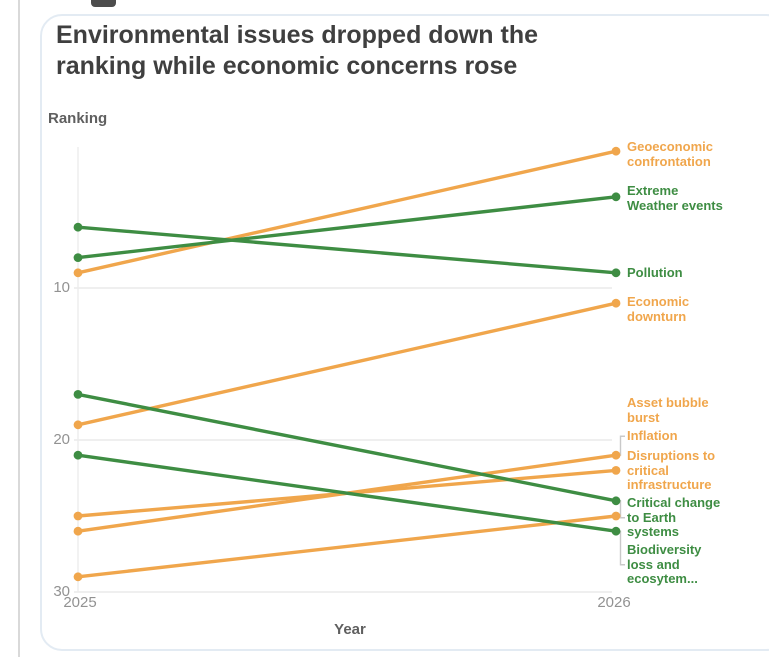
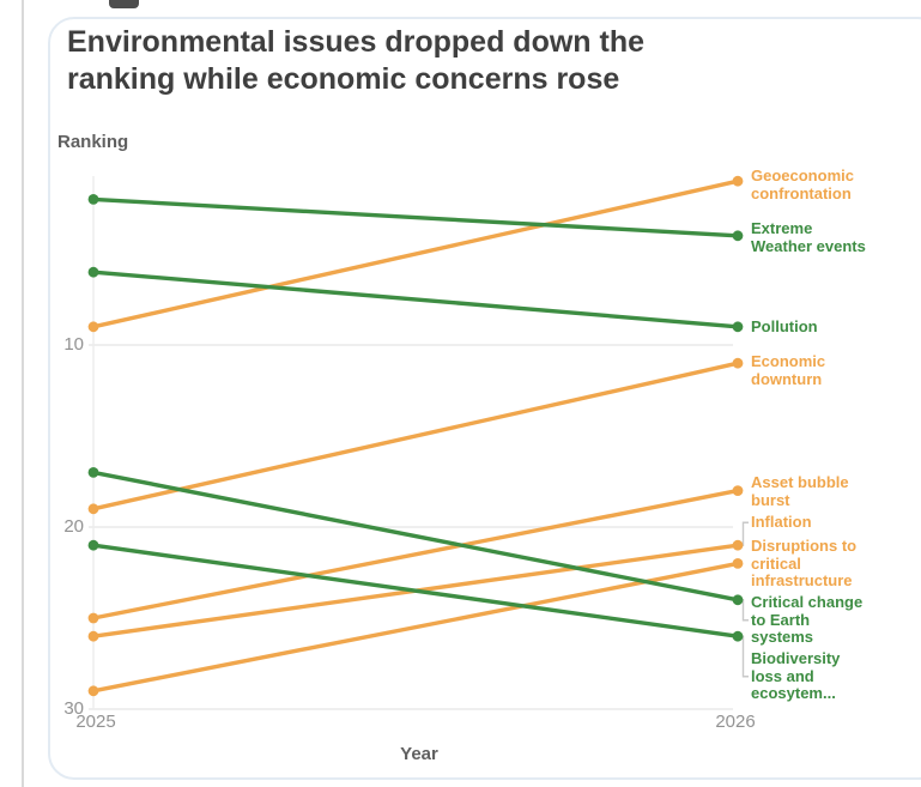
Extreme Weather events/2025: 8 -> 2
Asset bubble burst/2026: 22 -> 18
Disruptions to critical infrastructure/2026: 25 -> 22
